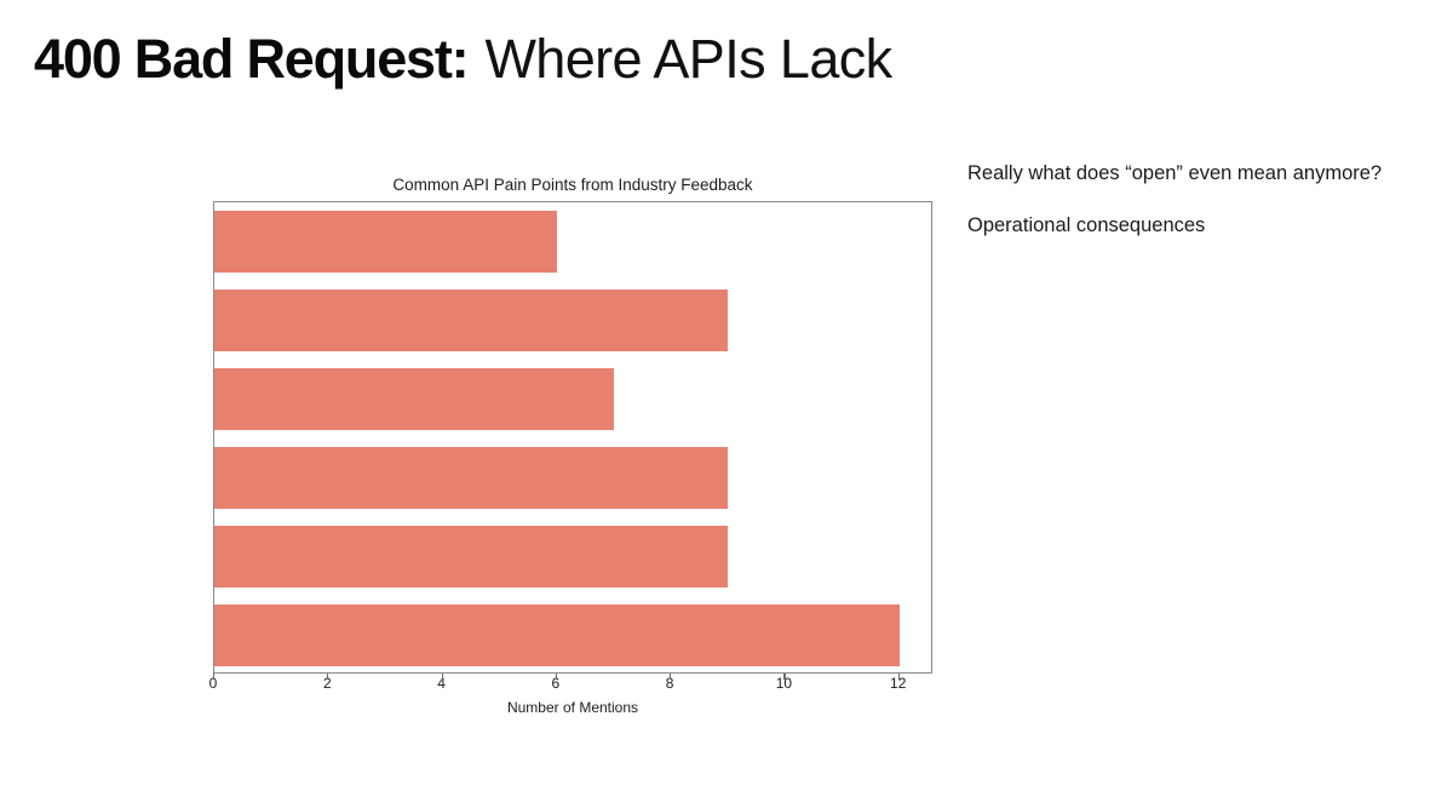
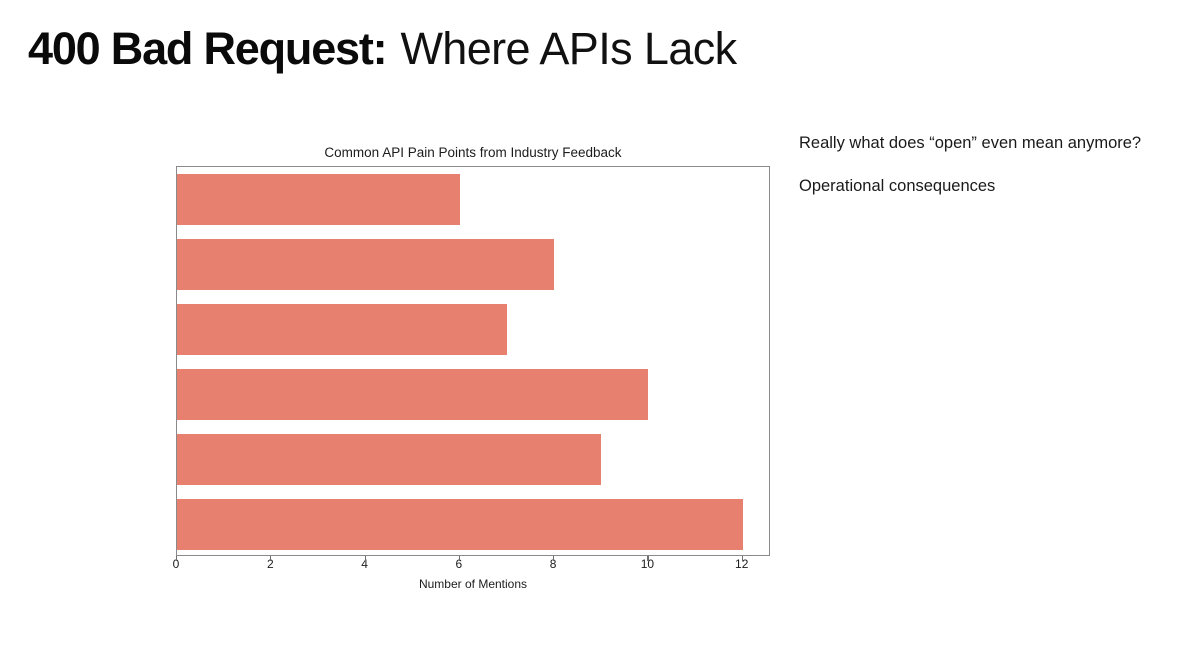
Authentication Complexity: 9 -> 8
Inconsistent Data Formats: 9 -> 10
